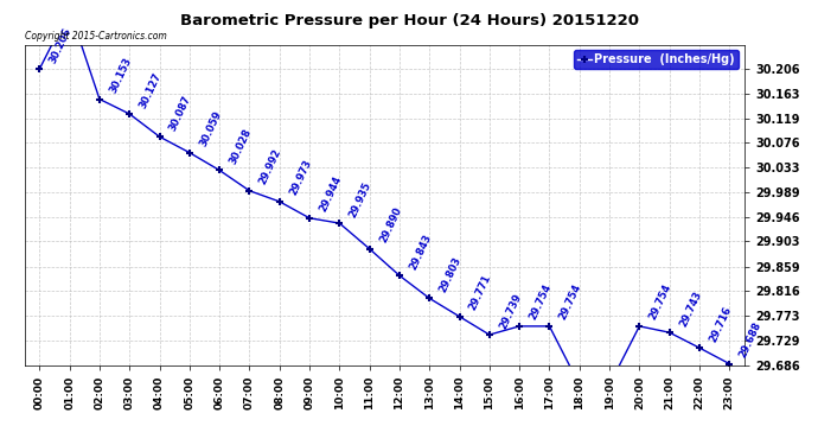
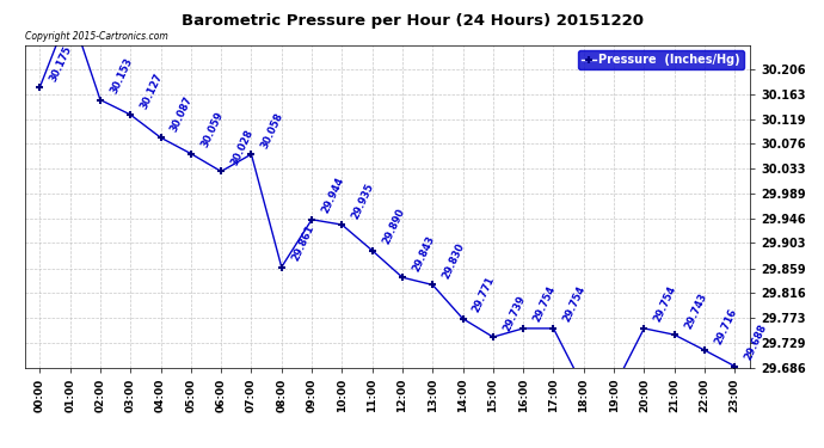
00:00: 30.206 -> 30.175
07:00: 29.992 -> 30.058
08:00: 29.973 -> 29.861
13:00: 29.803 -> 29.830
